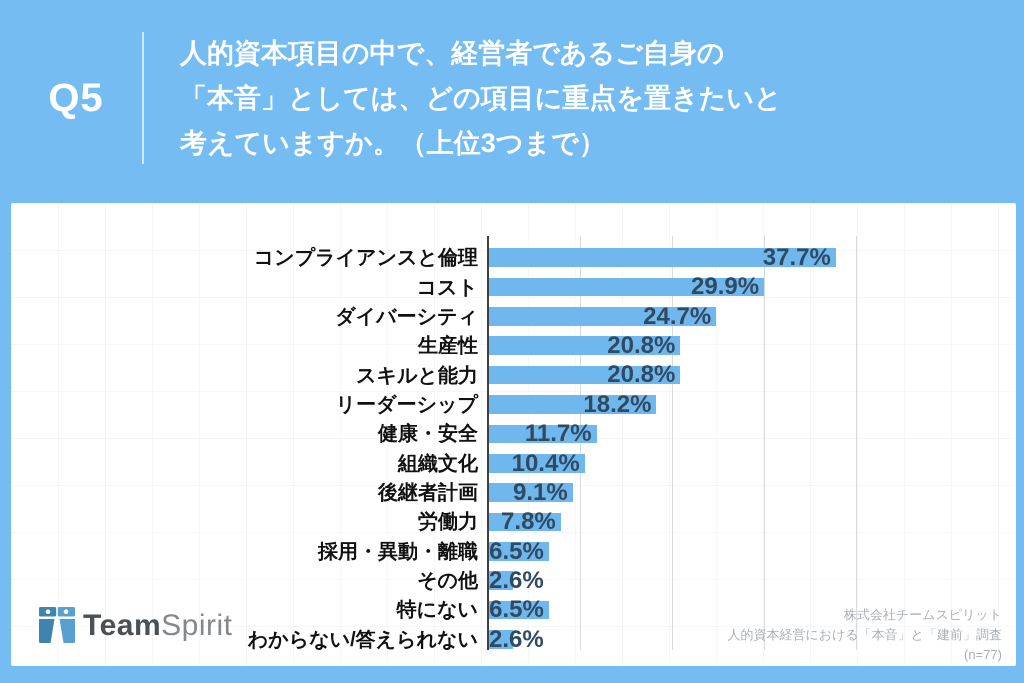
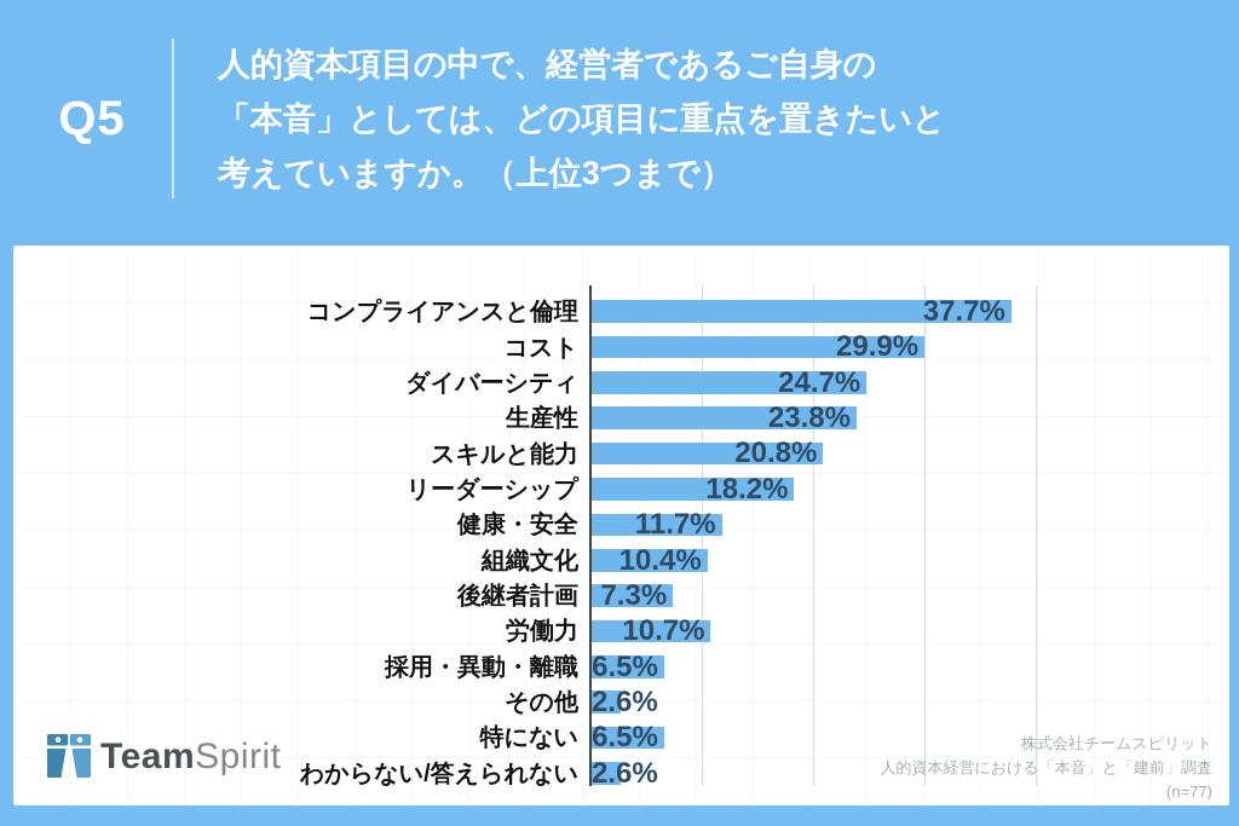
生産性: 20.8% -> 23.8%
後継者計画: 9.1% -> 7.3%
労働力: 7.8% -> 10.7%
